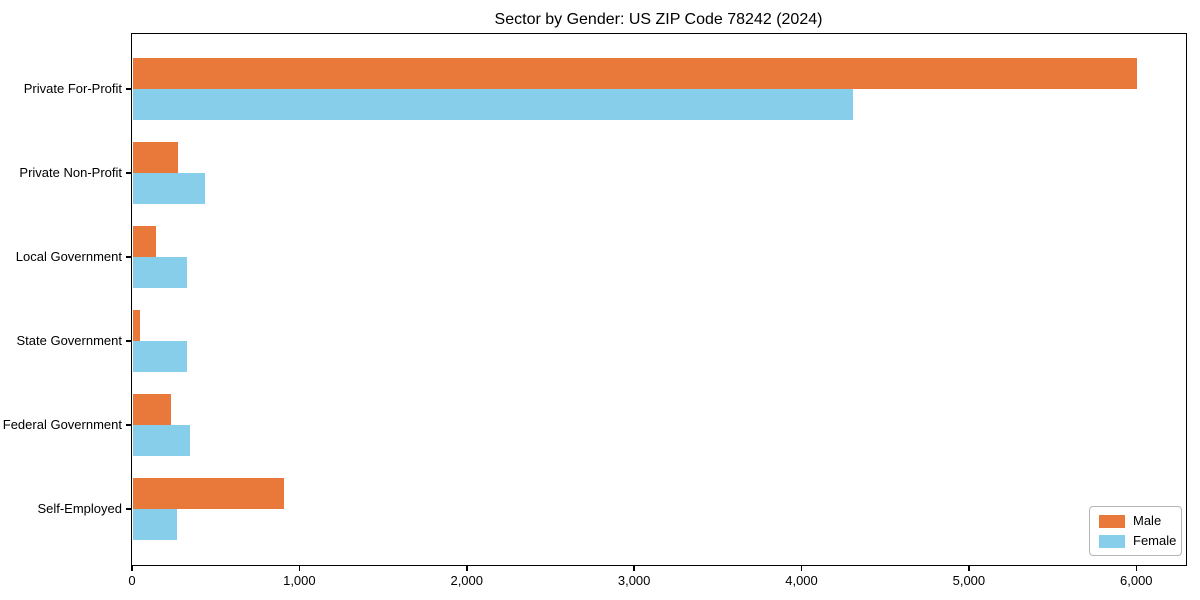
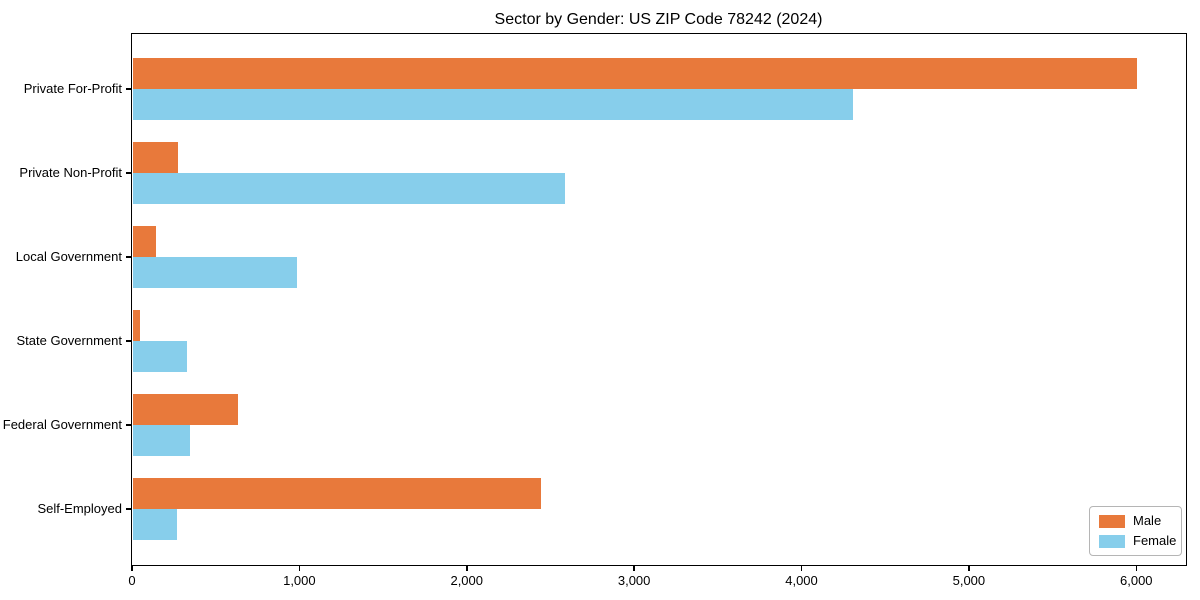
Female/Private Non-Profit: 430 -> 2580
Female/Local Government: 320 -> 980
Male/Federal Government: 230 -> 630
Male/Self-Employed: 900 -> 2440
